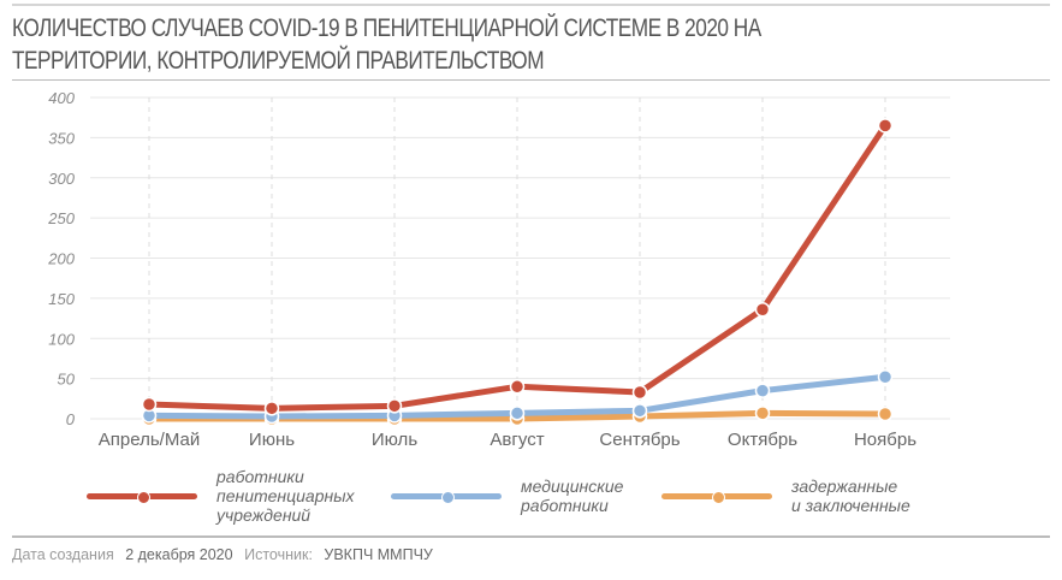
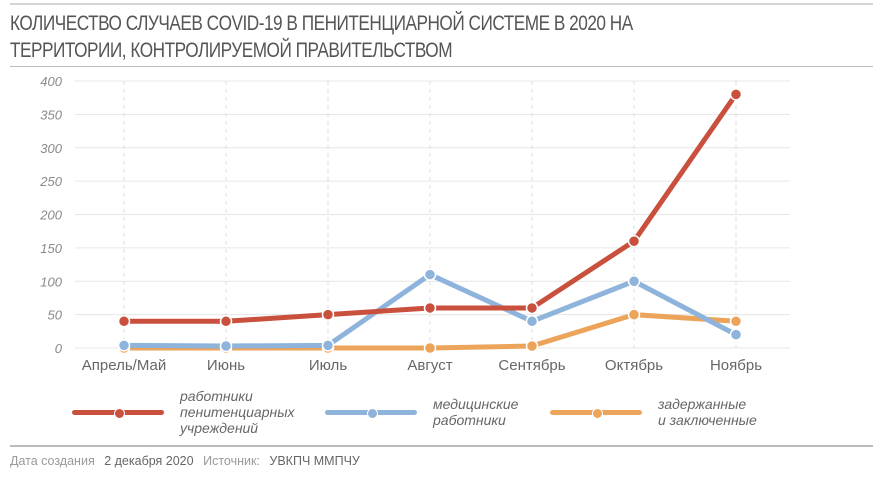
работники пенитенциарных учреждений/Апрель/Май: 20 -> 40
работники пенитенциарных учреждений/Июнь: 10 -> 40
работники пенитенциарных учреждений/Июль: 20 -> 50
работники пенитенциарных учреждений/Август: 40 -> 60
медицинские работники/Август: 10 -> 110
работники пенитенциарных учреждений/Сентябрь: 30 -> 60
медицинские работники/Сентябрь: 10 -> 40
работники пенитенциарных учреждений/Октябрь: 140 -> 160
медицинские работники/Октябрь: 40 -> 100
задержанные и заключенные/Октябрь: 10 -> 50
работники пенитенциарных учреждений/Ноябрь: 360 -> 380
медицинские работники/Ноябрь: 50 -> 20
задержанные и заключенные/Ноябрь: 10 -> 40
